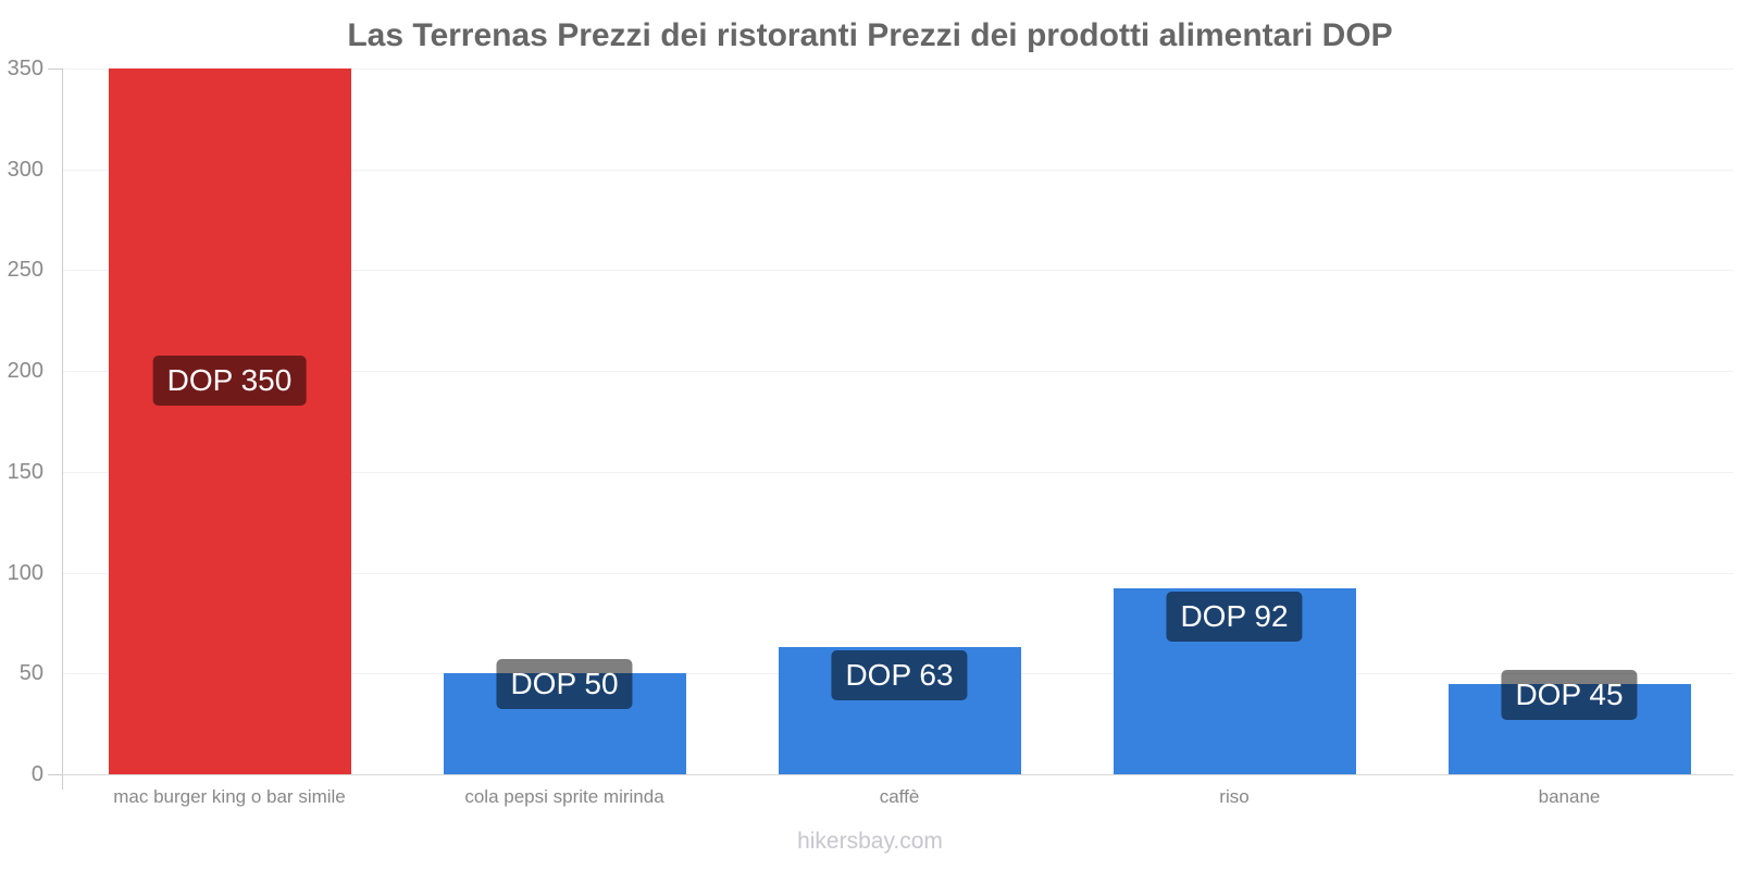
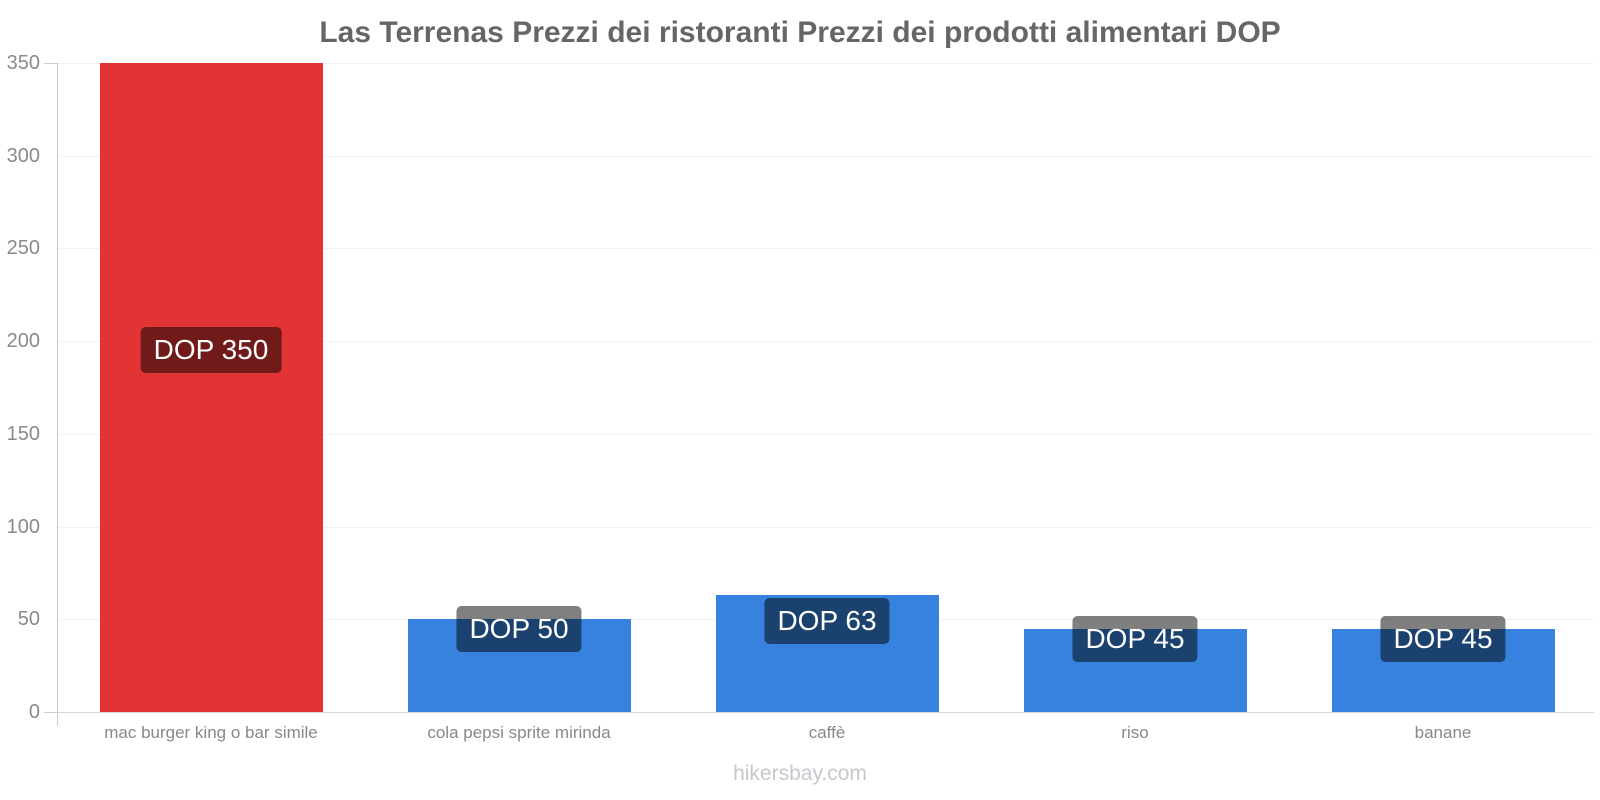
riso: 92 -> 45
